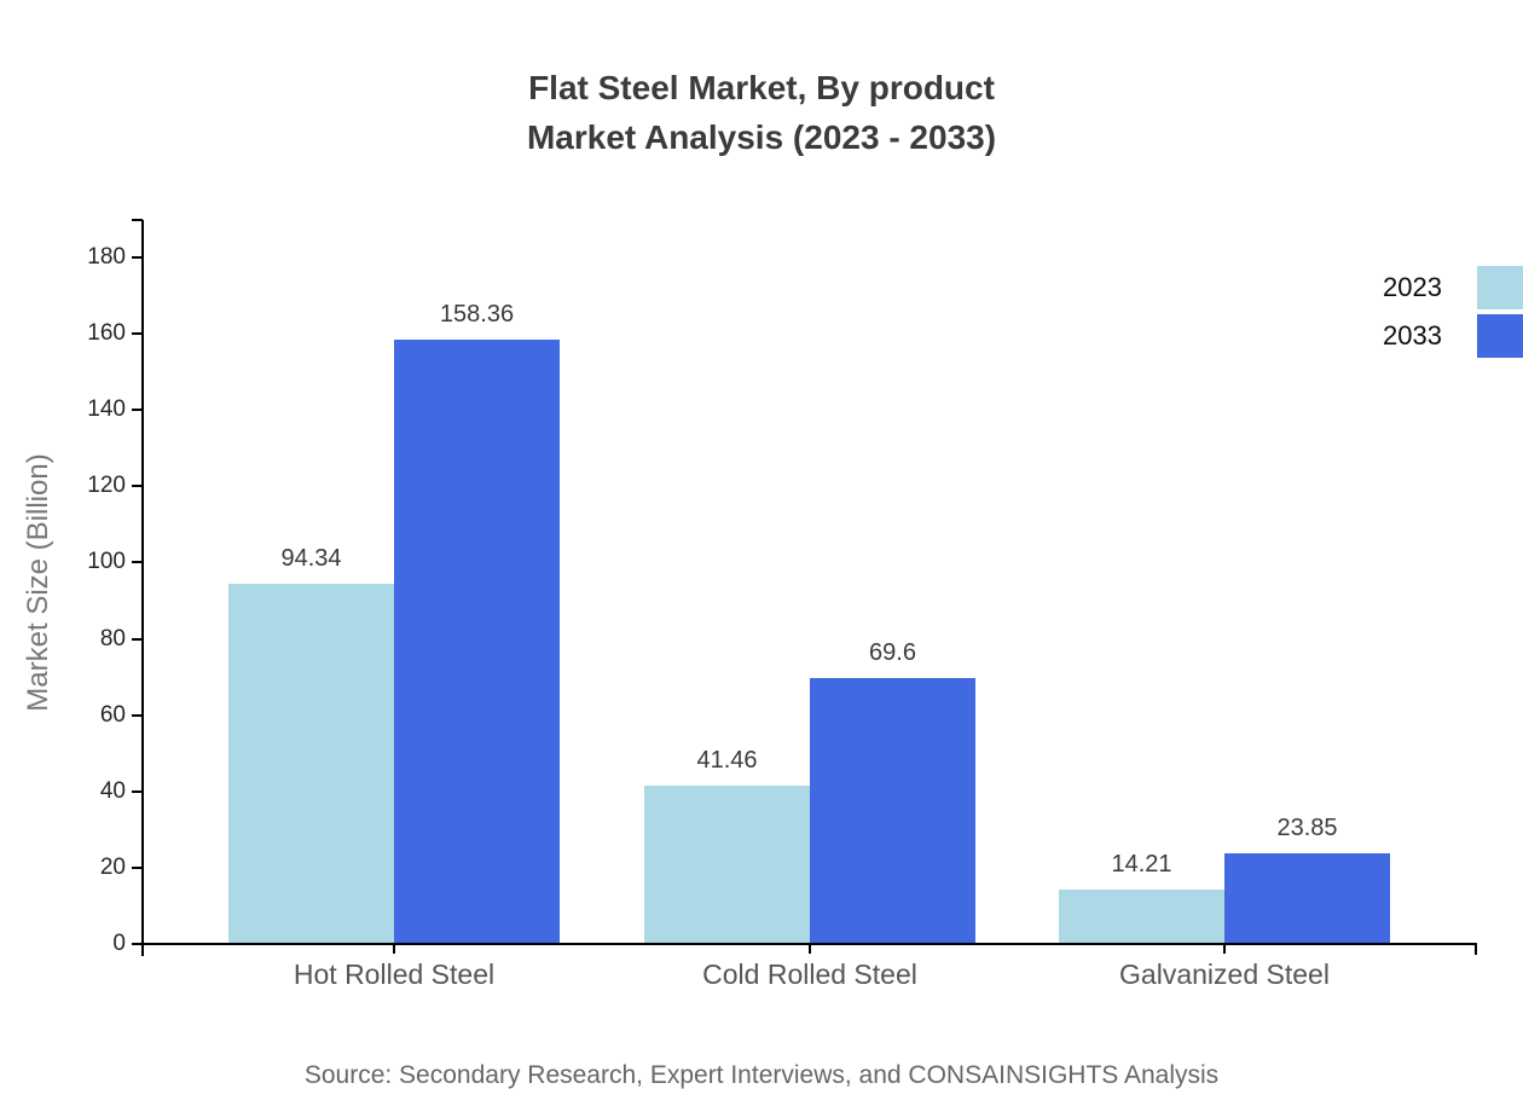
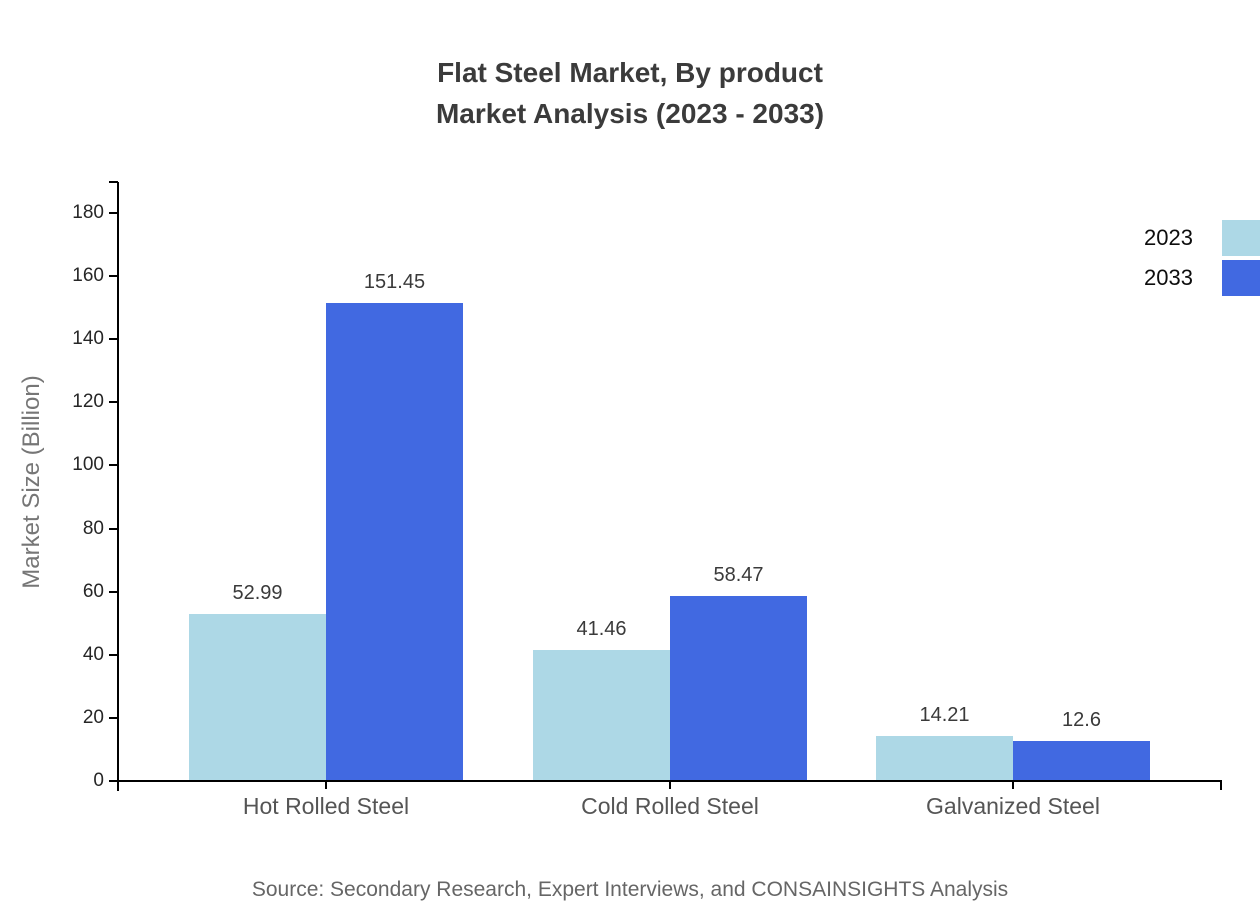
2023/Hot Rolled Steel: 94.34 -> 52.99
2033/Hot Rolled Steel: 158.36 -> 151.45
2033/Cold Rolled Steel: 69.6 -> 58.47
2033/Galvanized Steel: 23.85 -> 12.6
